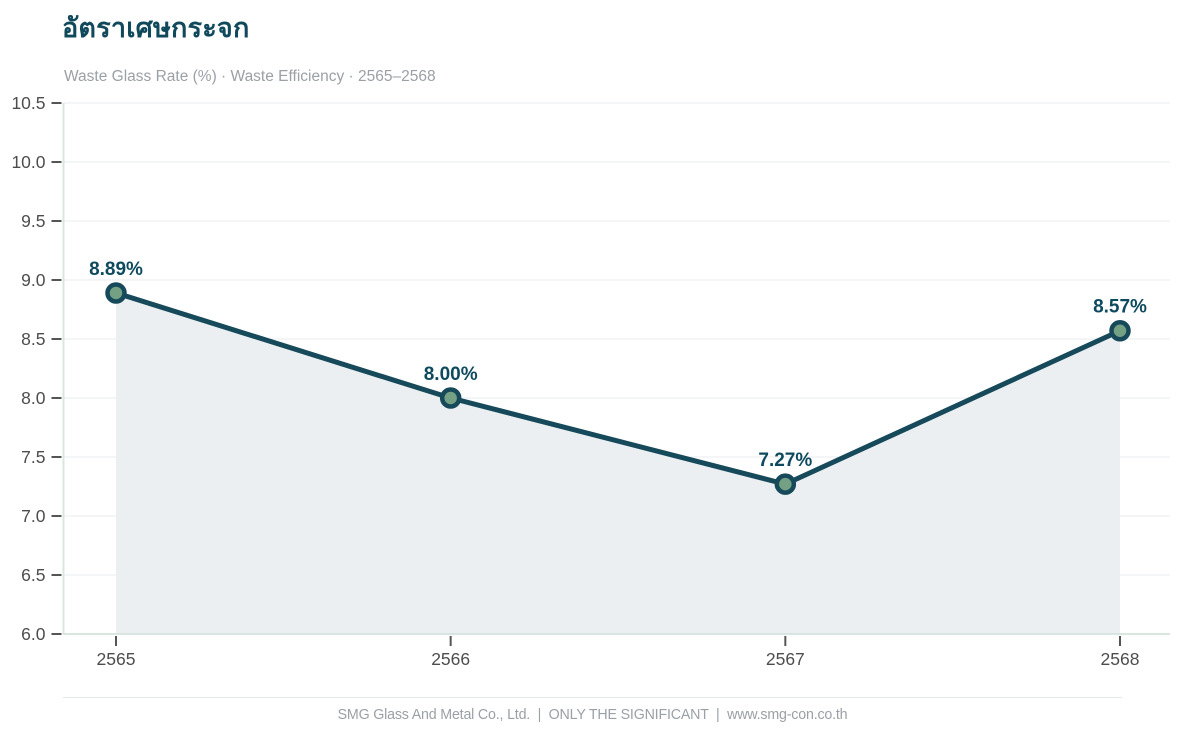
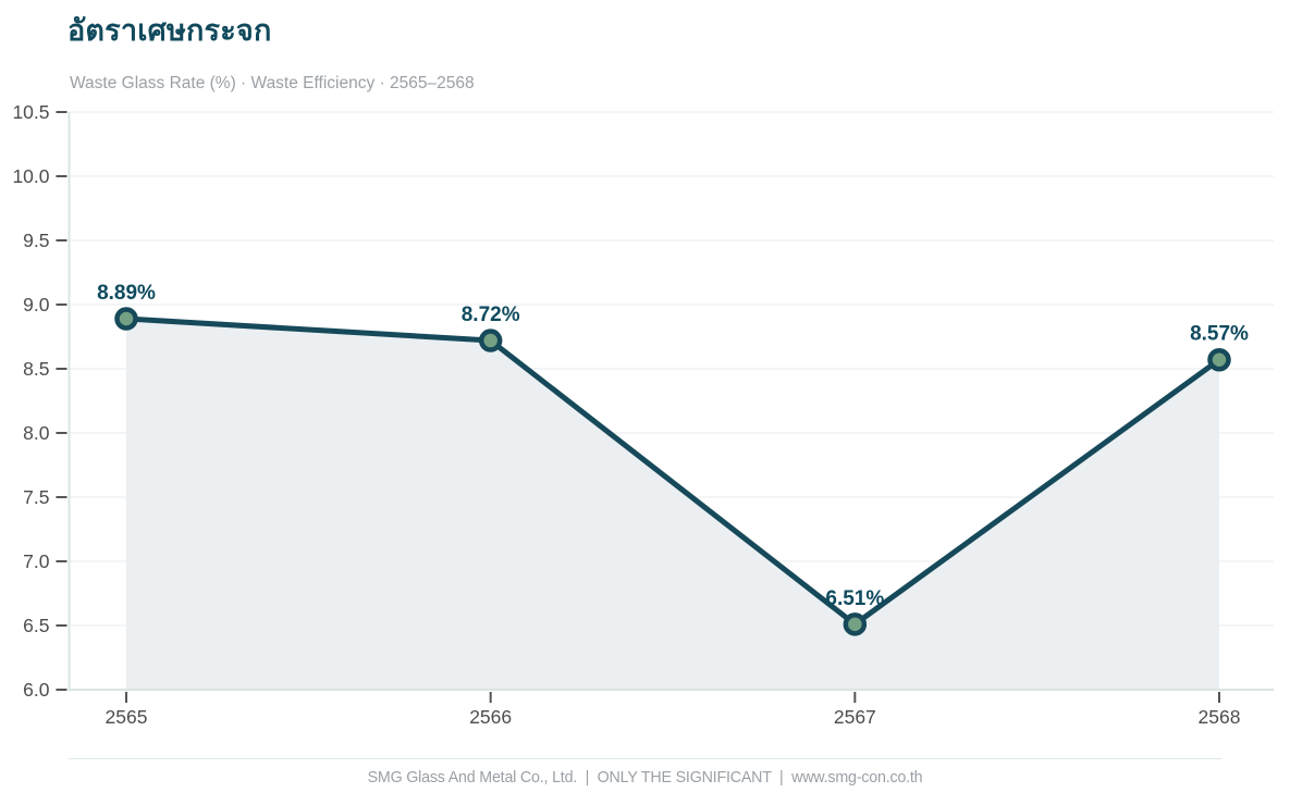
2566: 8.00% -> 8.72%
2567: 7.27% -> 6.51%
